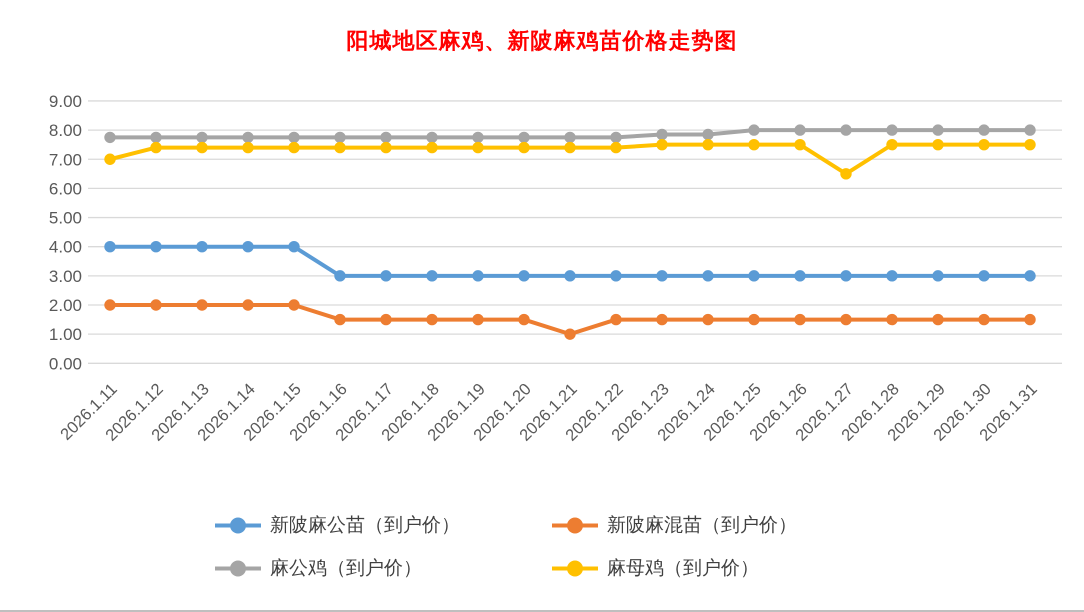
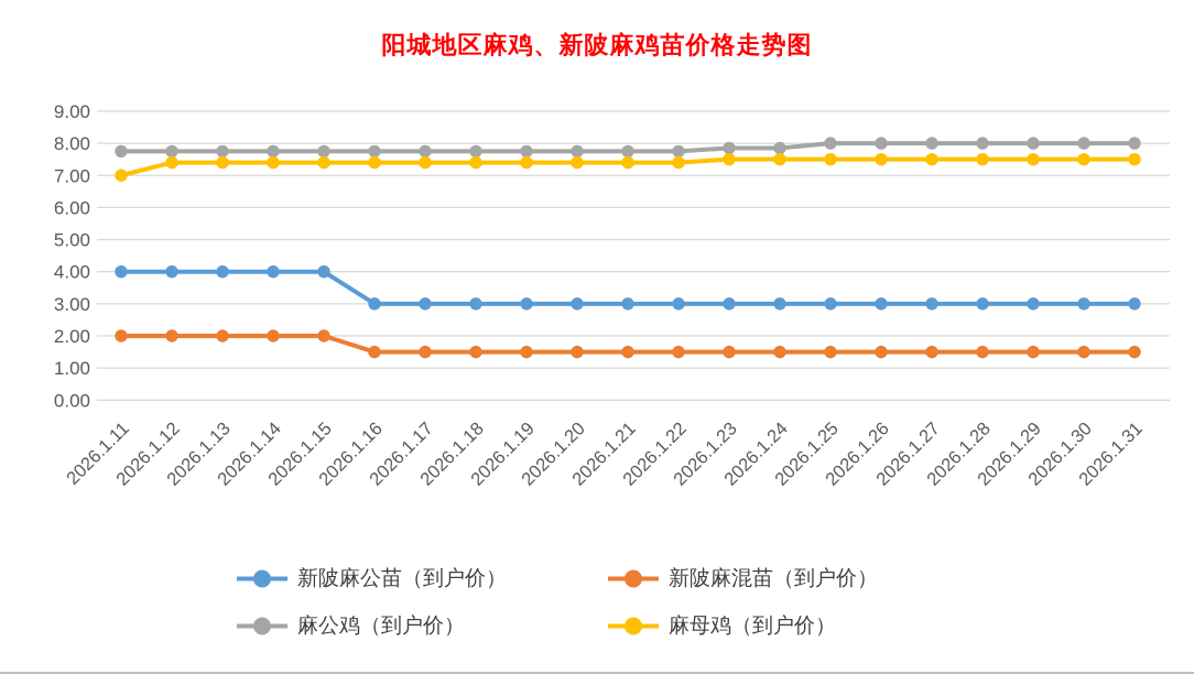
新陂麻混苗（到户价）/2026.1.21: 1.0 -> 1.5
麻母鸡（到户价）/2026.1.27: 6.5 -> 7.5
